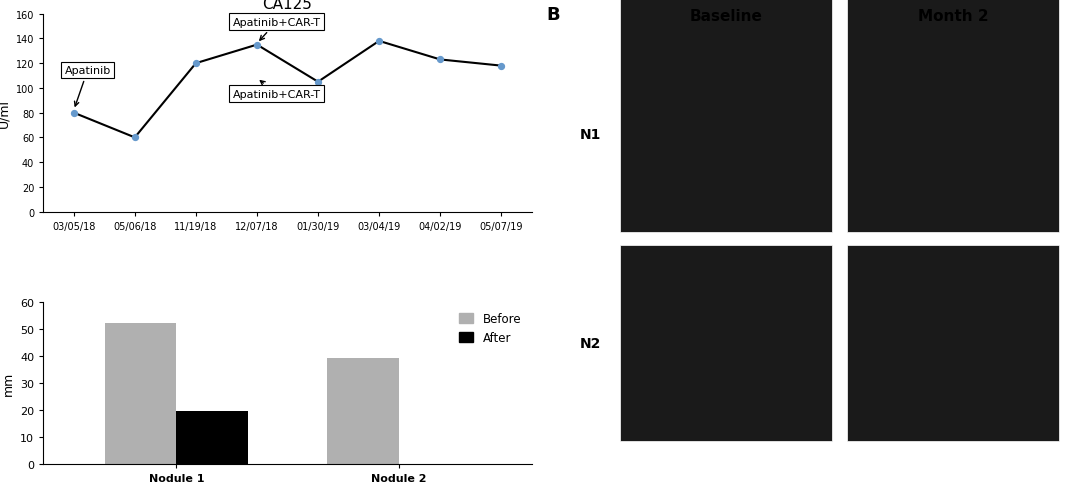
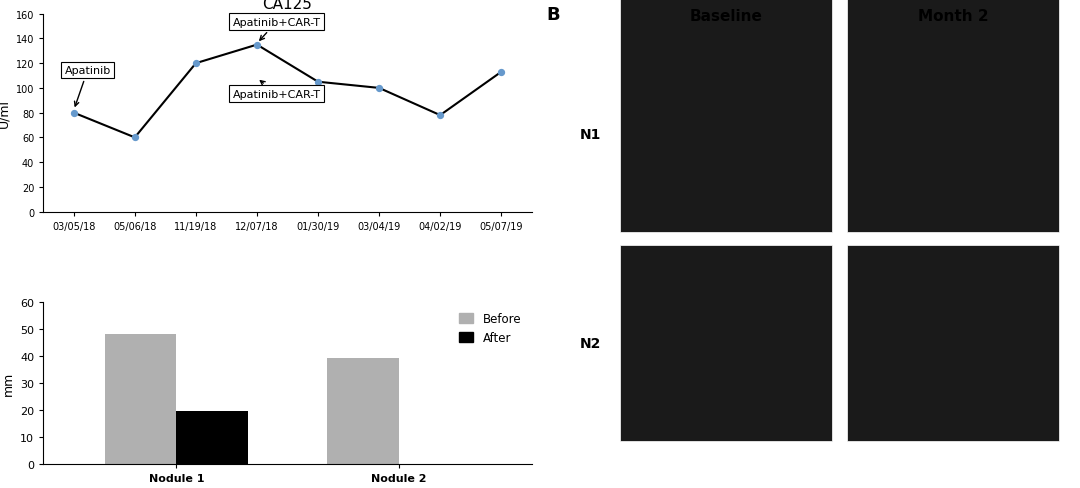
03/04/19: 138 -> 100
04/02/19: 123 -> 78
05/07/19: 118 -> 113
Before/Nodule 1: 52 -> 48
